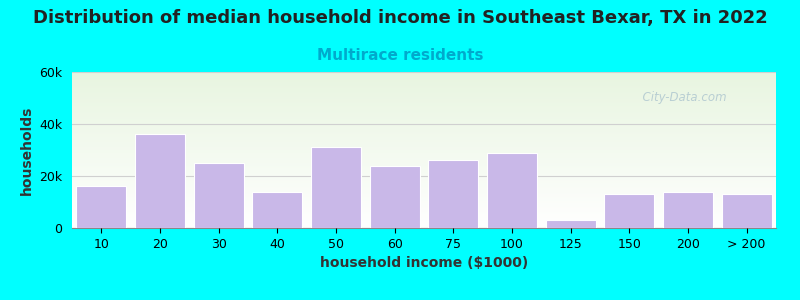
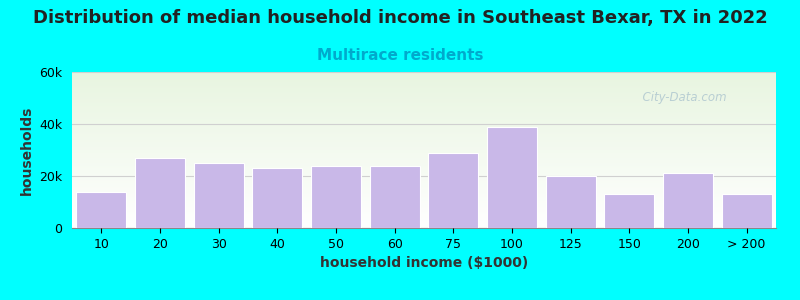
10: 16k -> 14k
20: 36k -> 27k
40: 14k -> 23k
50: 31k -> 24k
75: 26k -> 29k
100: 29k -> 39k
125: 3k -> 20k
200: 14k -> 21k
